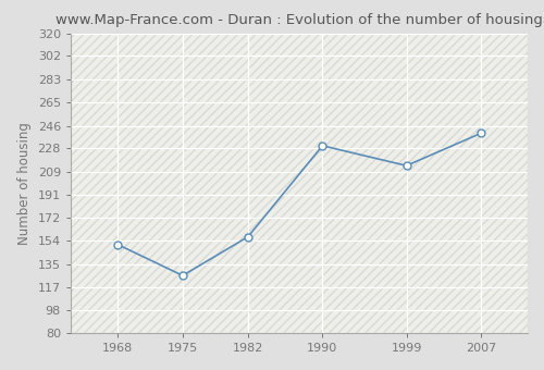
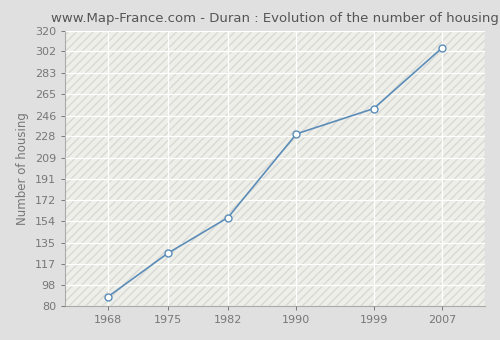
1968: 151 -> 88
1999: 214 -> 252
2007: 240 -> 305
